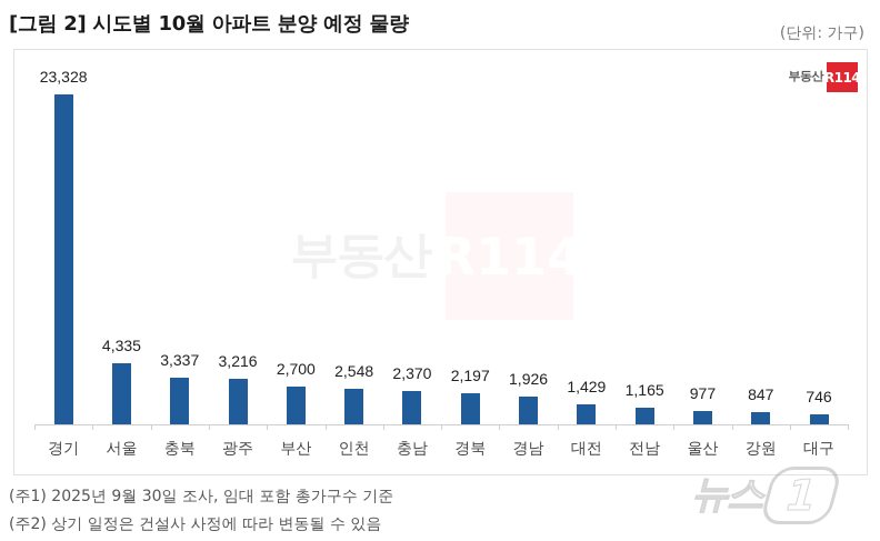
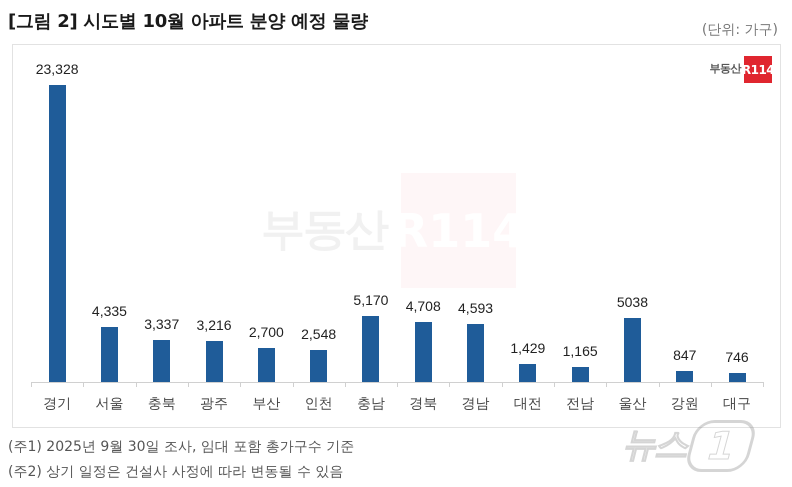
충남: 2,370 -> 5,170
경북: 2,197 -> 4,708
경남: 1,926 -> 4,593
울산: 977 -> 5038
